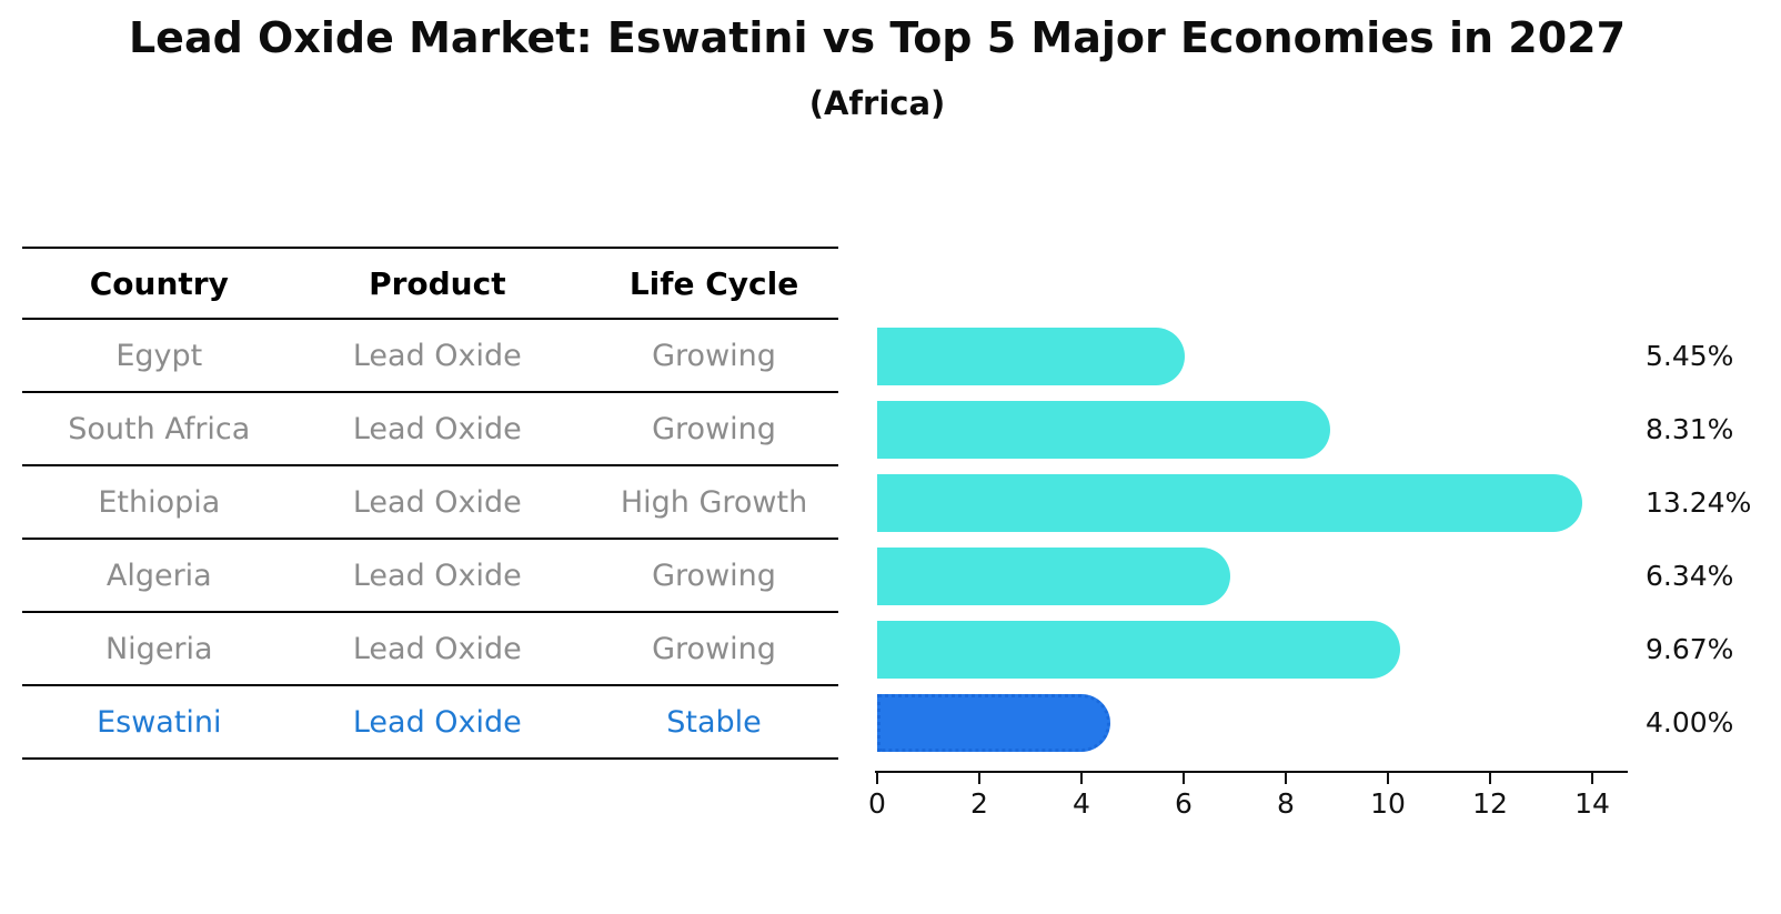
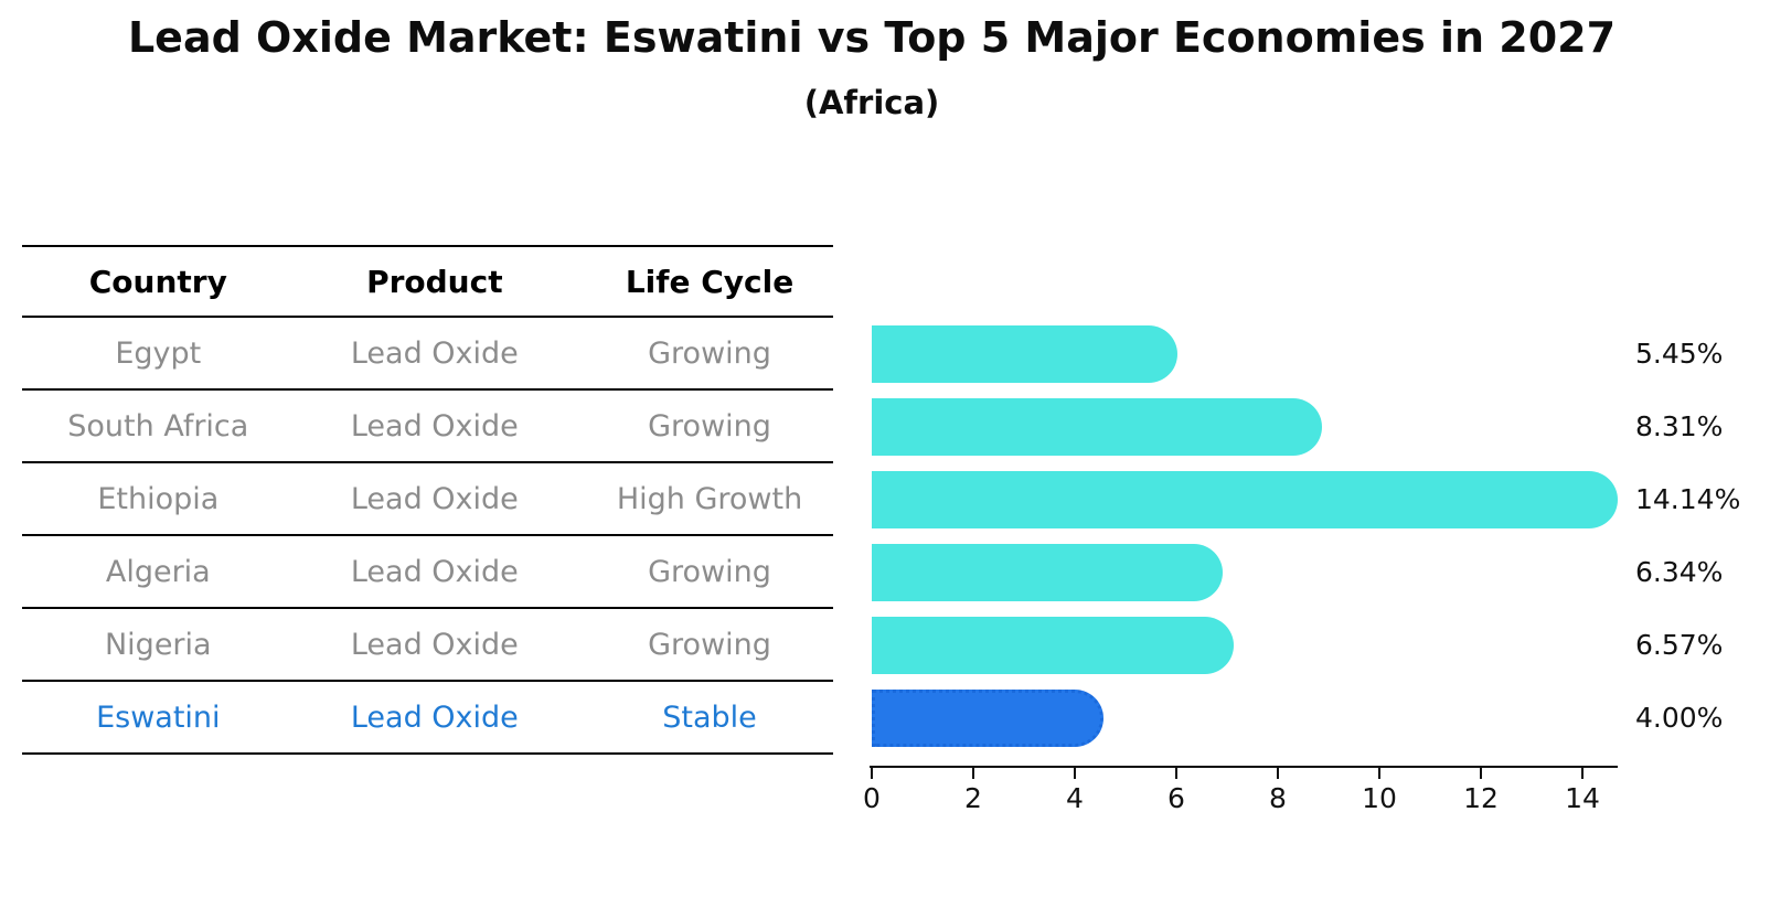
Ethiopia: 13.24% -> 14.14%
Nigeria: 9.67% -> 6.57%
